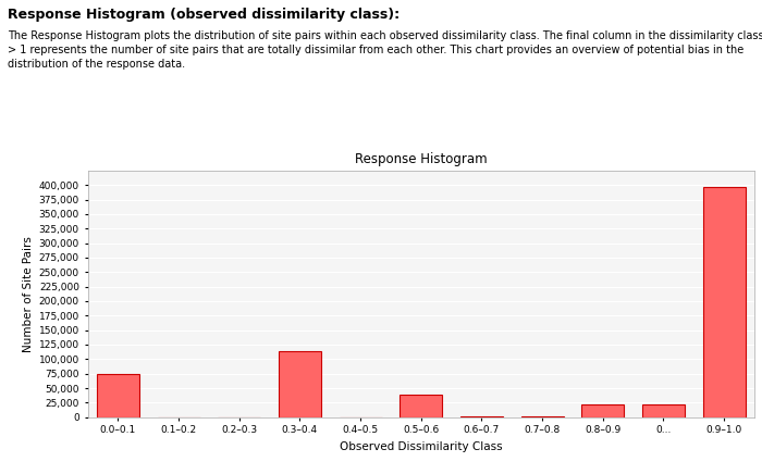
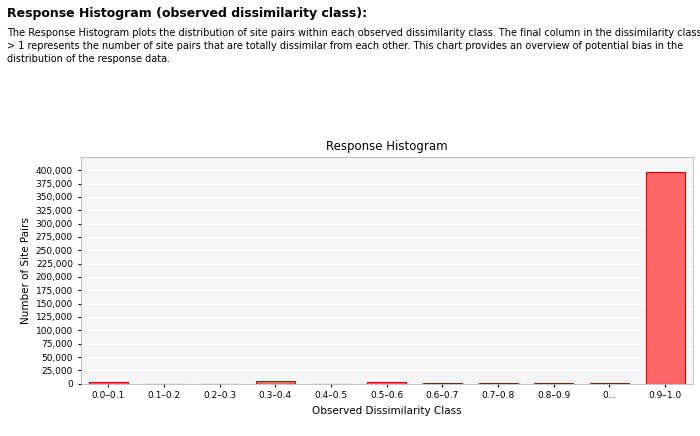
0.0–0.1: 74,000 -> 3,000
0.3–0.4: 114,000 -> 4,000
0.5–0.6: 38,000 -> 3,000
0.8–0.9: 22,000 -> 1,000
0...: 22,000 -> 1,000
